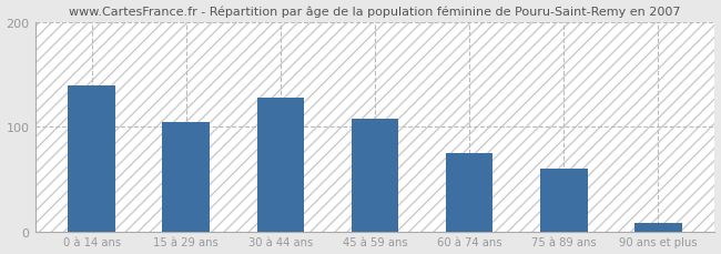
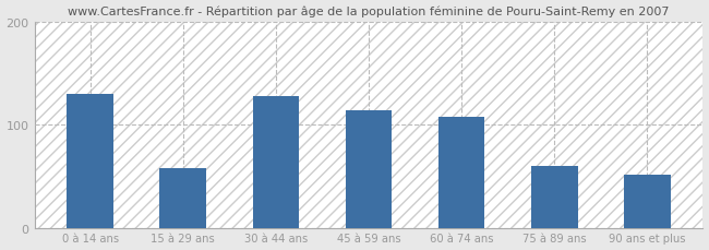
0 à 14 ans: 140 -> 130
15 à 29 ans: 105 -> 58
45 à 59 ans: 108 -> 114
60 à 74 ans: 75 -> 108
90 ans et plus: 8 -> 52
